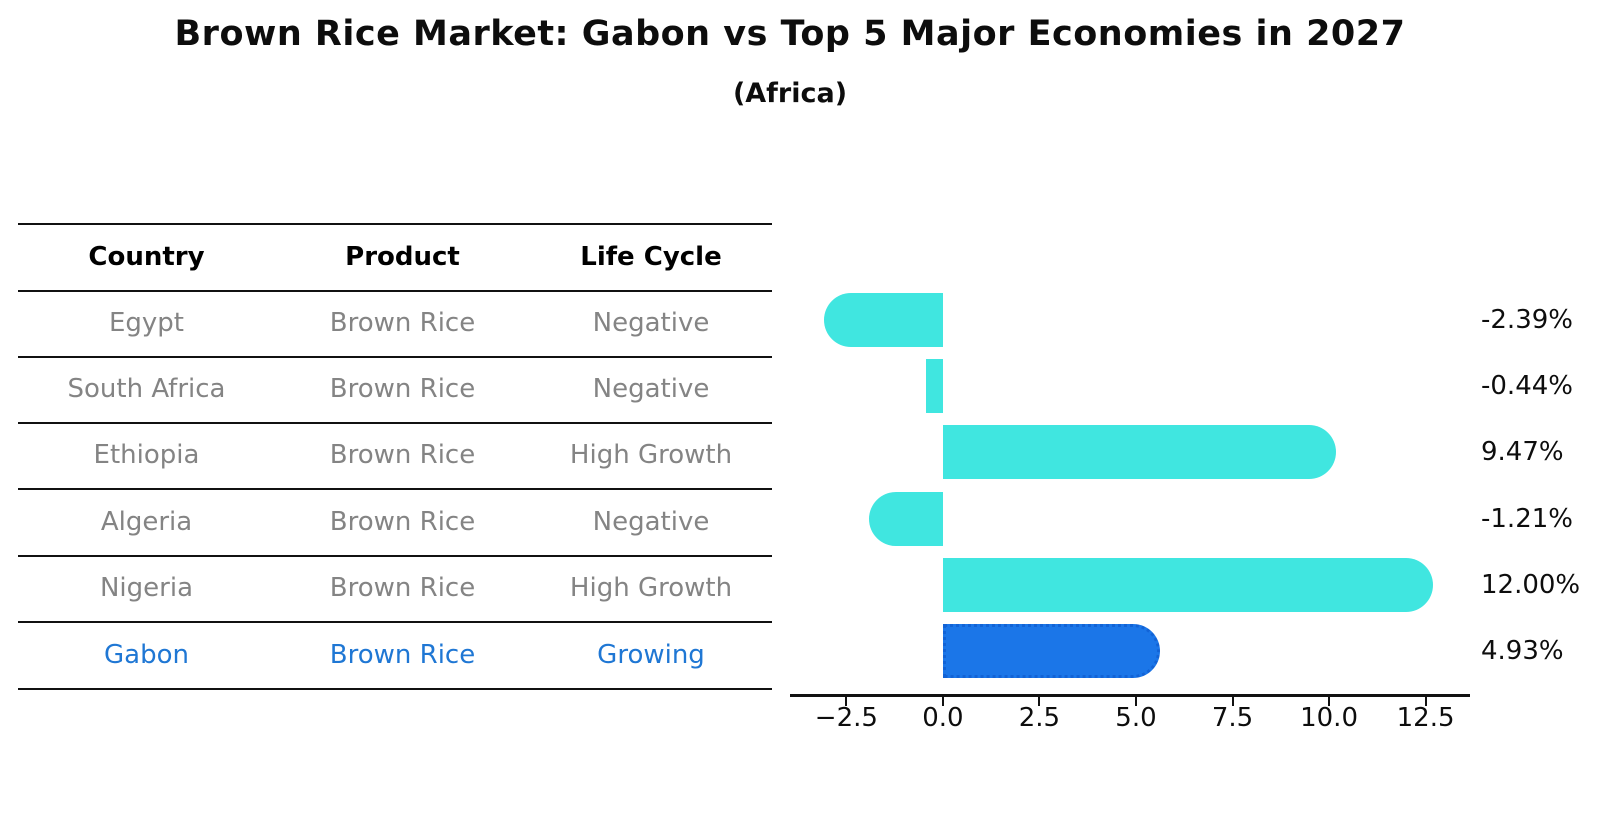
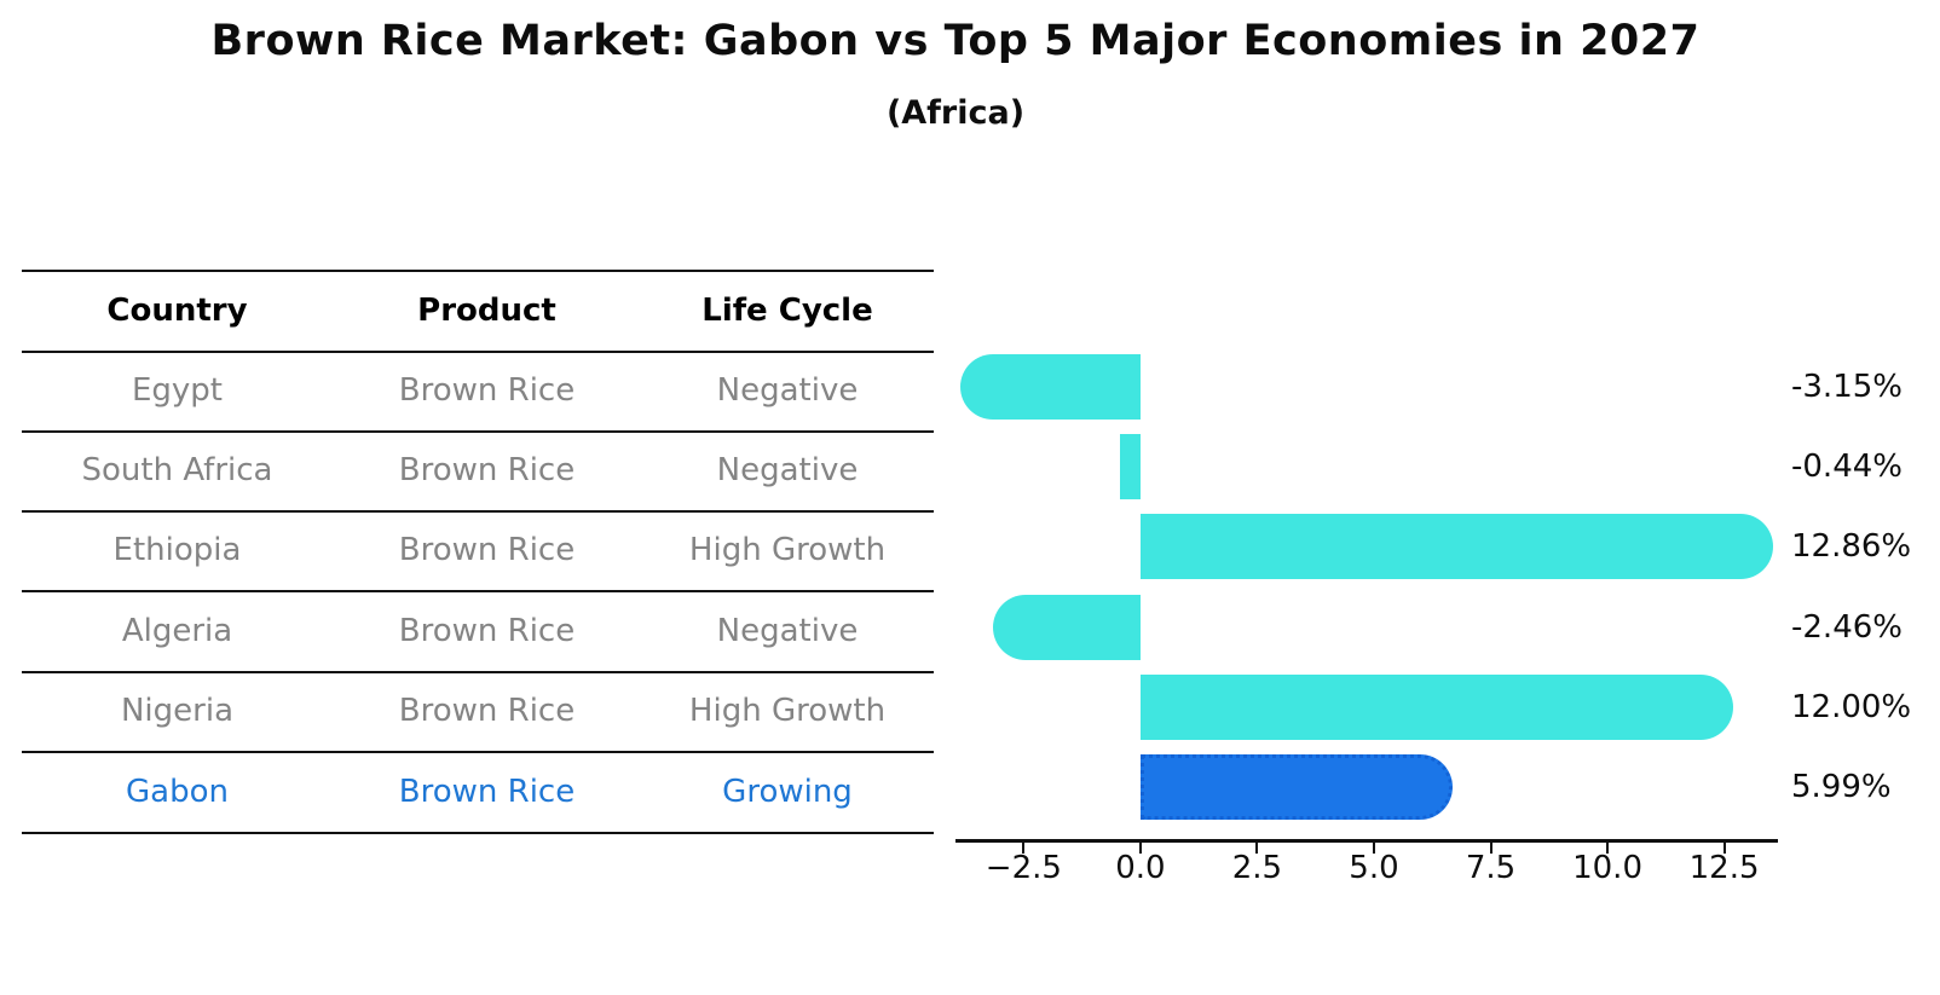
Egypt: -2.39% -> -3.15%
Ethiopia: 9.47% -> 12.86%
Algeria: -1.21% -> -2.46%
Gabon: 4.93% -> 5.99%
